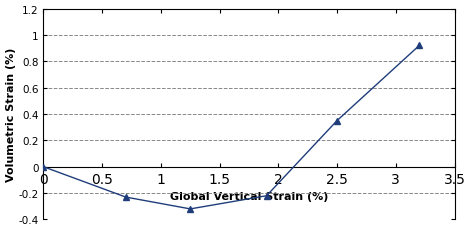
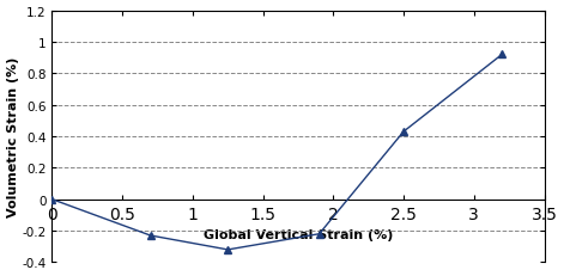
2.5: 0.35 -> 0.43
